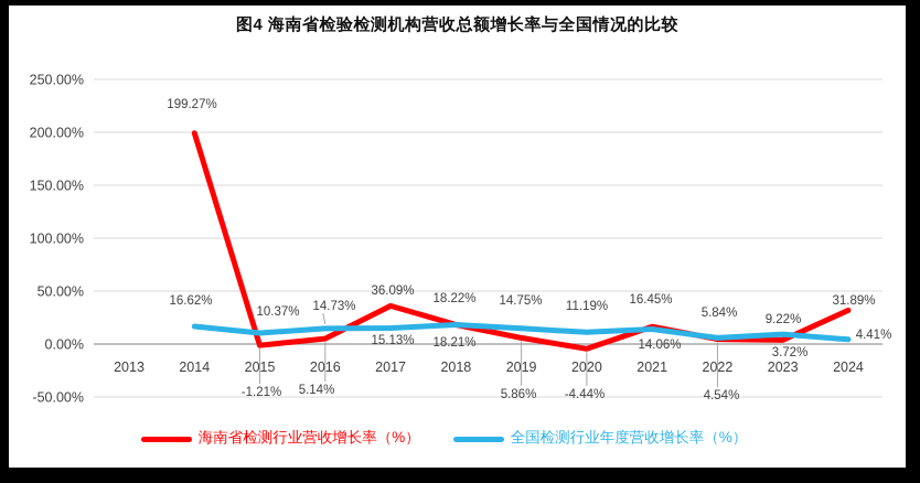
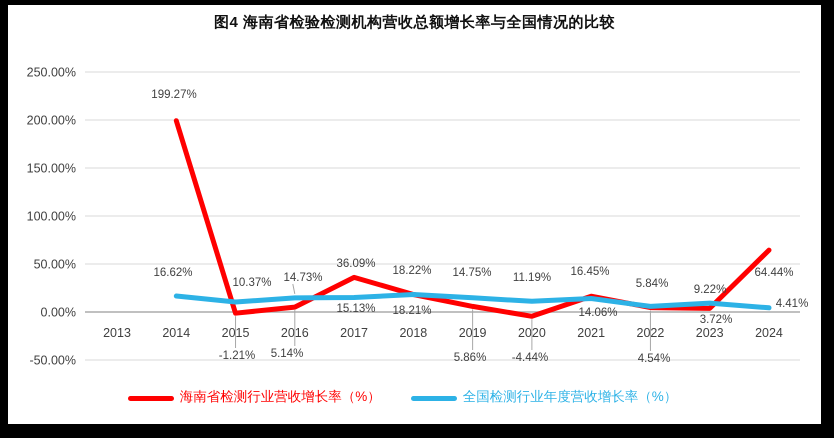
海南省检测行业营收增长率（%）/2024: 31.89% -> 64.44%
